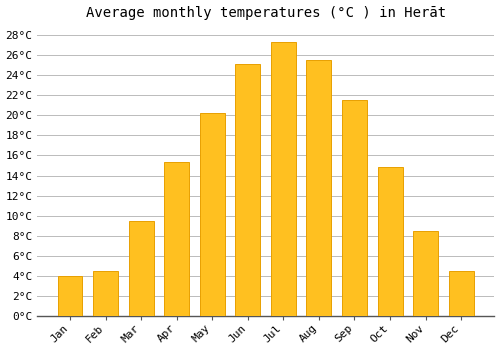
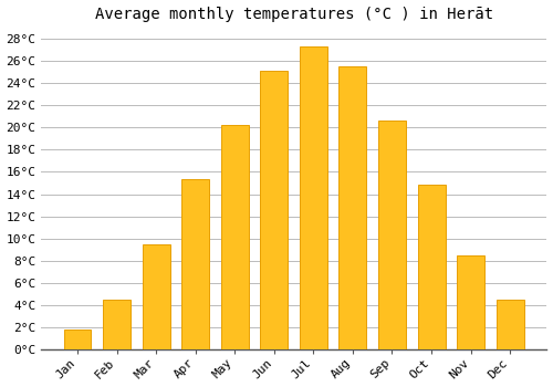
Jan: 4.0°C -> 1.8°C
Sep: 21.5°C -> 20.6°C
